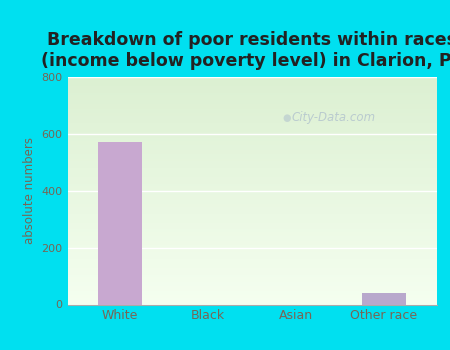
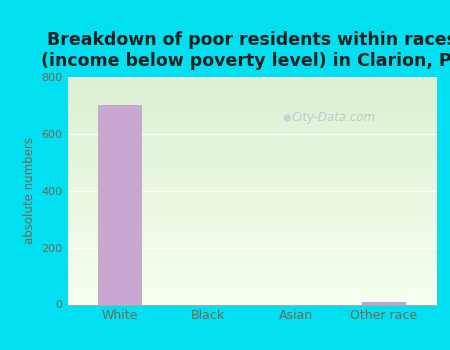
White: 570 -> 700
Other race: 40 -> 10
